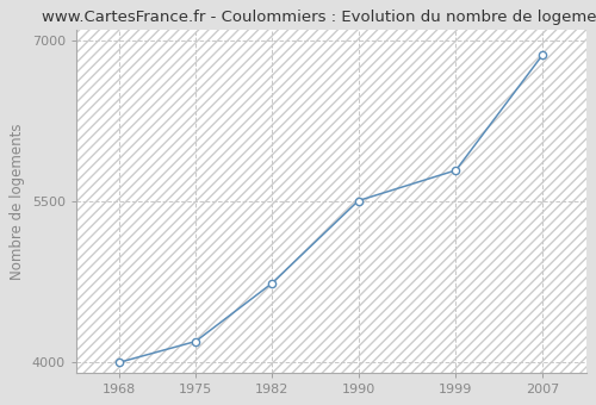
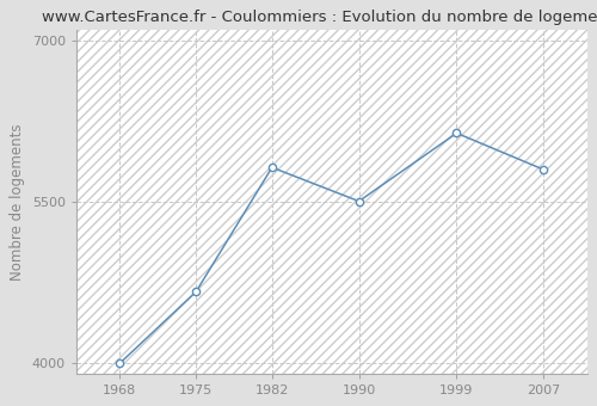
1975: 4190 -> 4660
1982: 4730 -> 5820
1999: 5790 -> 6140
2007: 6870 -> 5800
